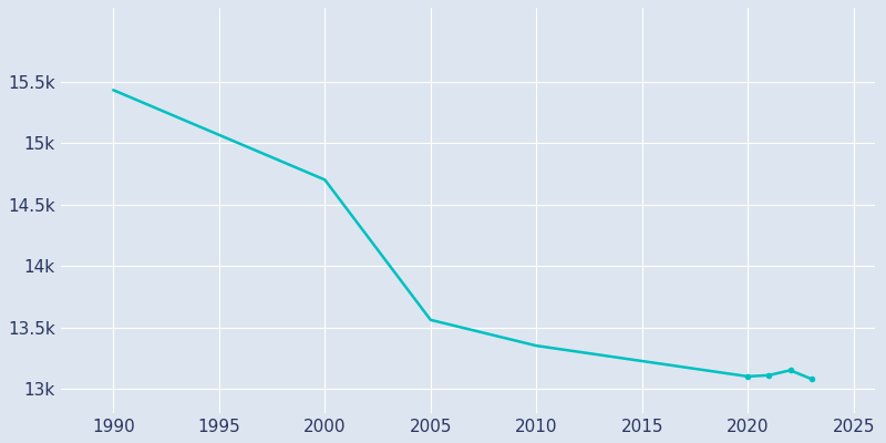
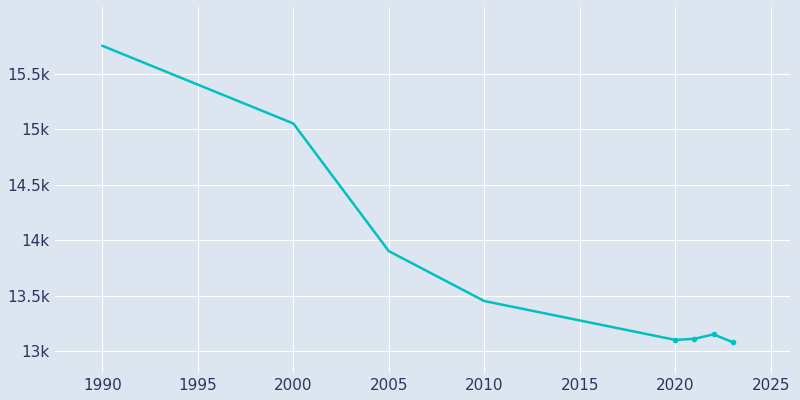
1990: 15.43k -> 15.75k
2000: 14.70k -> 15.05k
2005: 13.56k -> 13.90k
2010: 13.35k -> 13.45k
